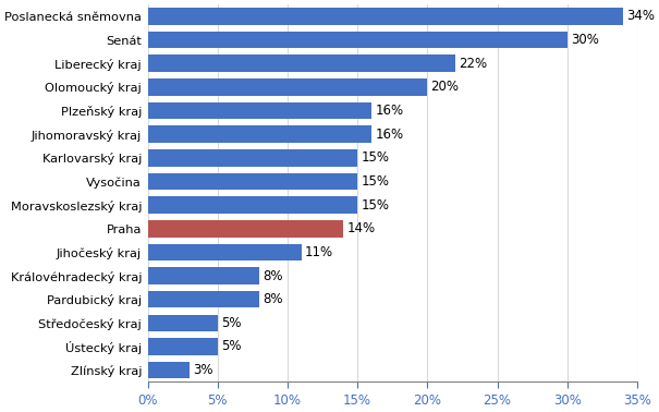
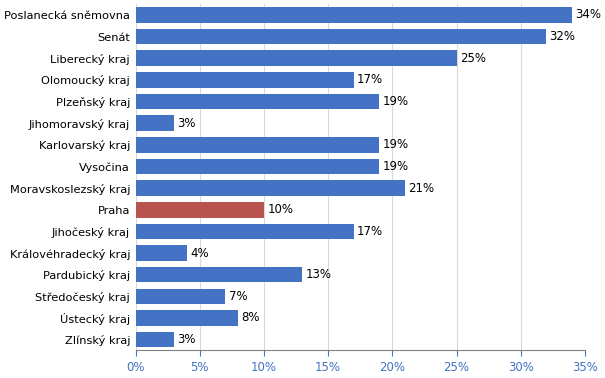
Senát: 30% -> 32%
Liberecký kraj: 22% -> 25%
Olomoucký kraj: 20% -> 17%
Plzeňský kraj: 16% -> 19%
Jihomoravský kraj: 16% -> 3%
Karlovarský kraj: 15% -> 19%
Vysočina: 15% -> 19%
Moravskoslezský kraj: 15% -> 21%
Praha: 14% -> 10%
Jihočeský kraj: 11% -> 17%
Královéhradecký kraj: 8% -> 4%
Pardubický kraj: 8% -> 13%
Středočeský kraj: 5% -> 7%
Ústecký kraj: 5% -> 8%
